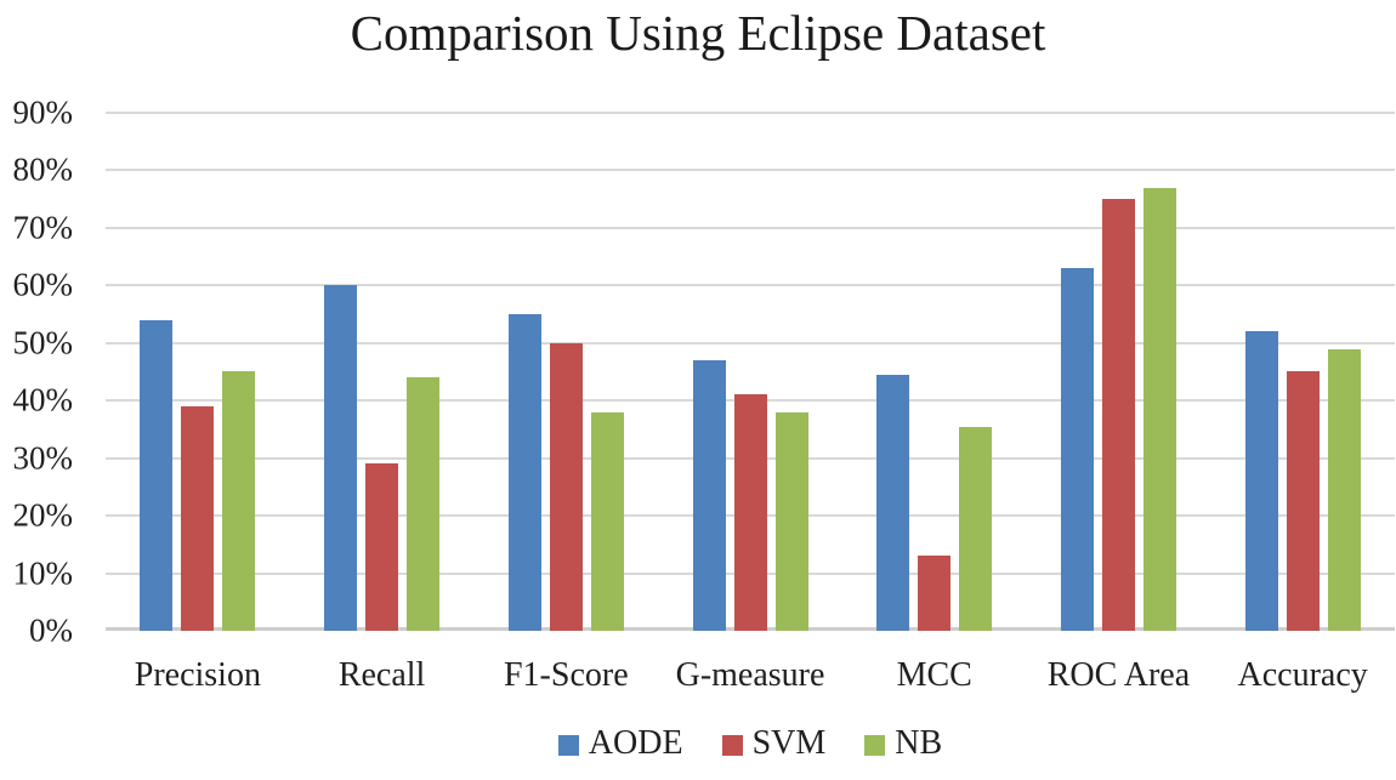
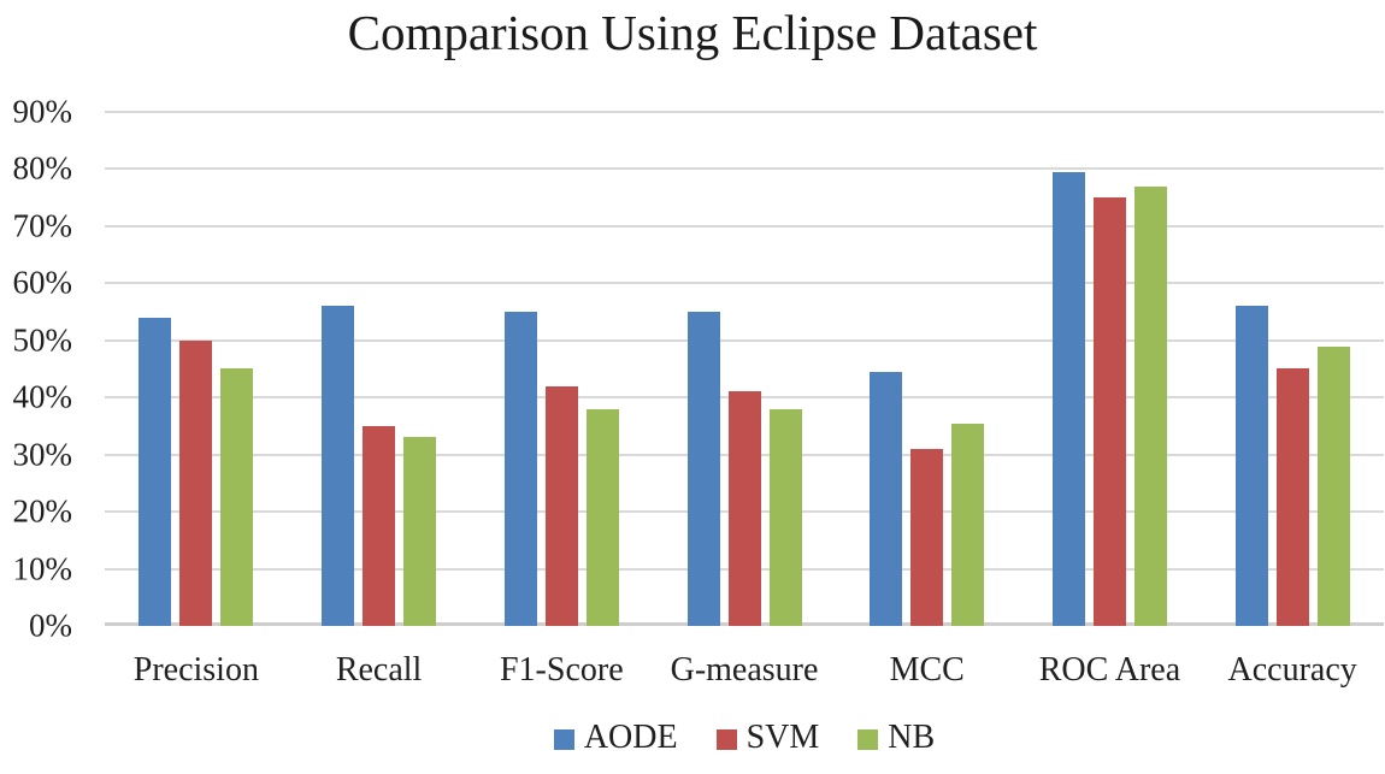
SVM/Precision: 39% -> 50%
AODE/Recall: 60% -> 56%
SVM/Recall: 29% -> 35%
NB/Recall: 44% -> 33%
SVM/F1-Score: 50% -> 42%
AODE/G-measure: 47% -> 55%
SVM/MCC: 13% -> 31%
AODE/ROC Area: 63% -> 80%
AODE/Accuracy: 52% -> 56%
